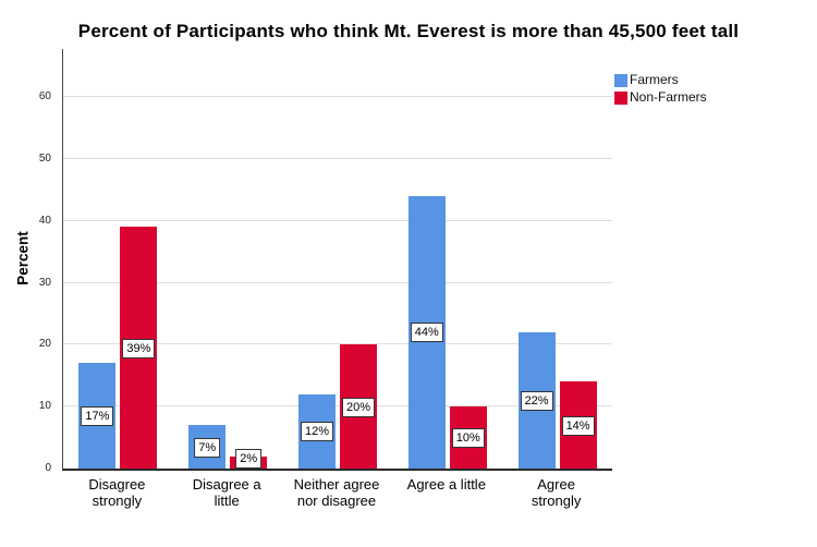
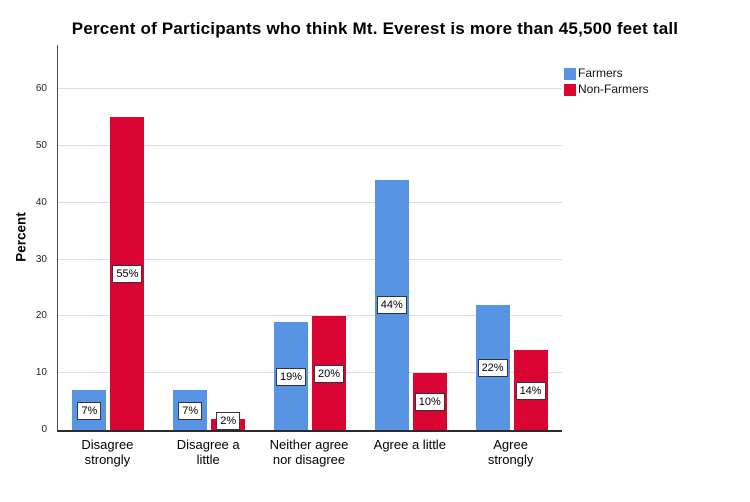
Farmers/Disagree strongly: 17% -> 7%
Non-Farmers/Disagree strongly: 39% -> 55%
Farmers/Neither agree nor disagree: 12% -> 19%
